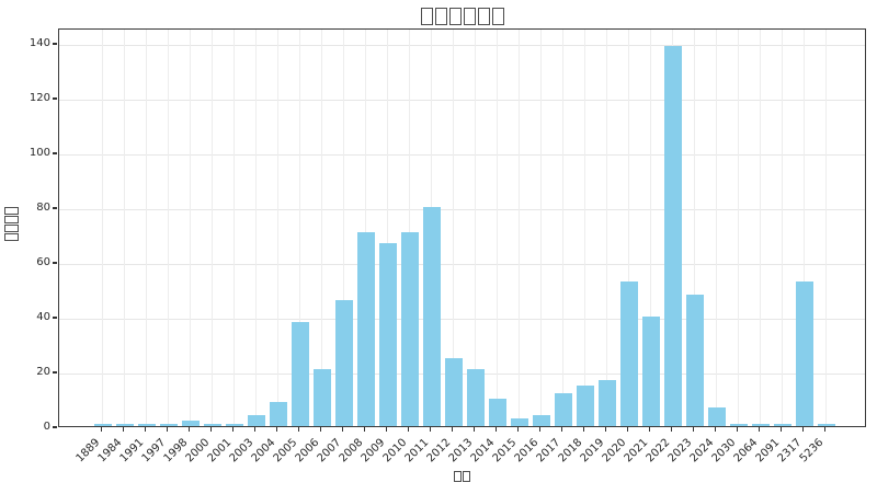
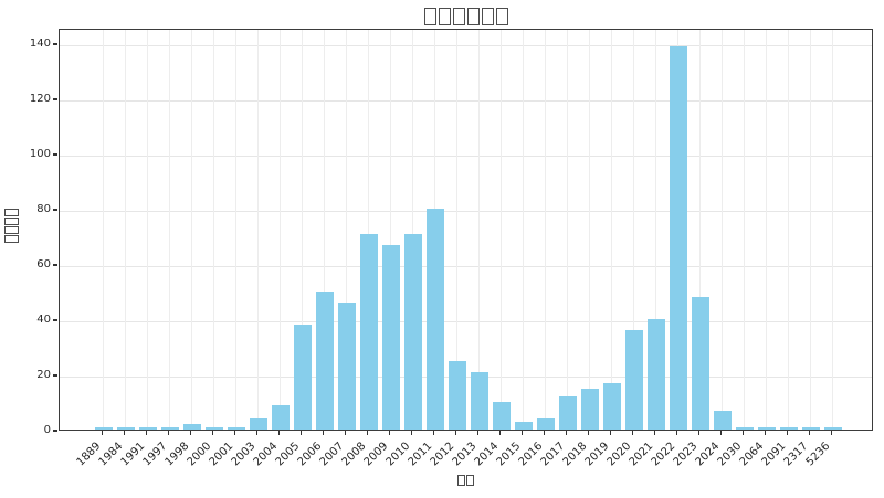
2006: 21 -> 50
2020: 53 -> 36
2317: 53 -> 1
